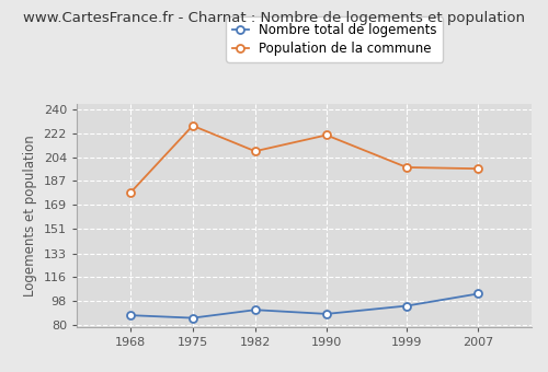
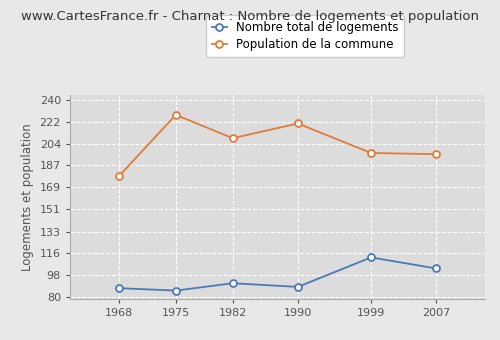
Nombre total de logements/1999: 94 -> 112
